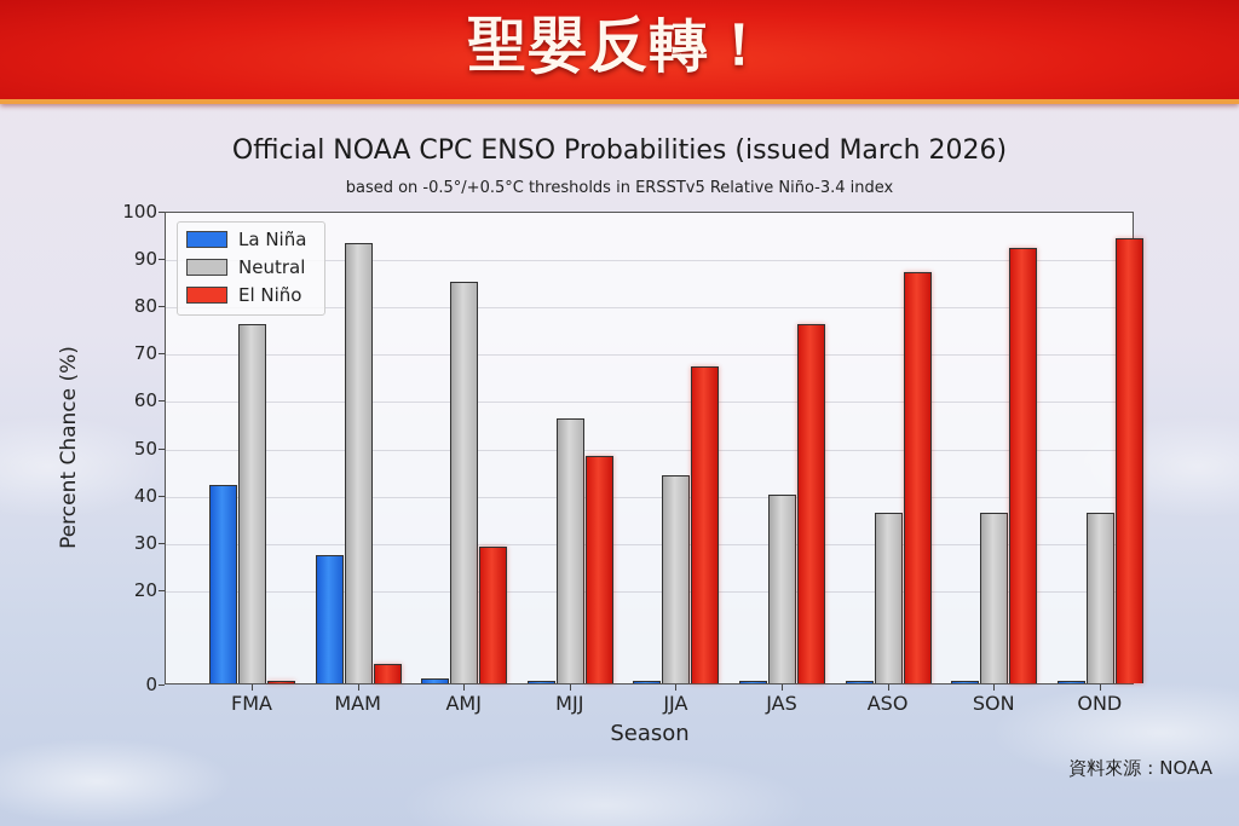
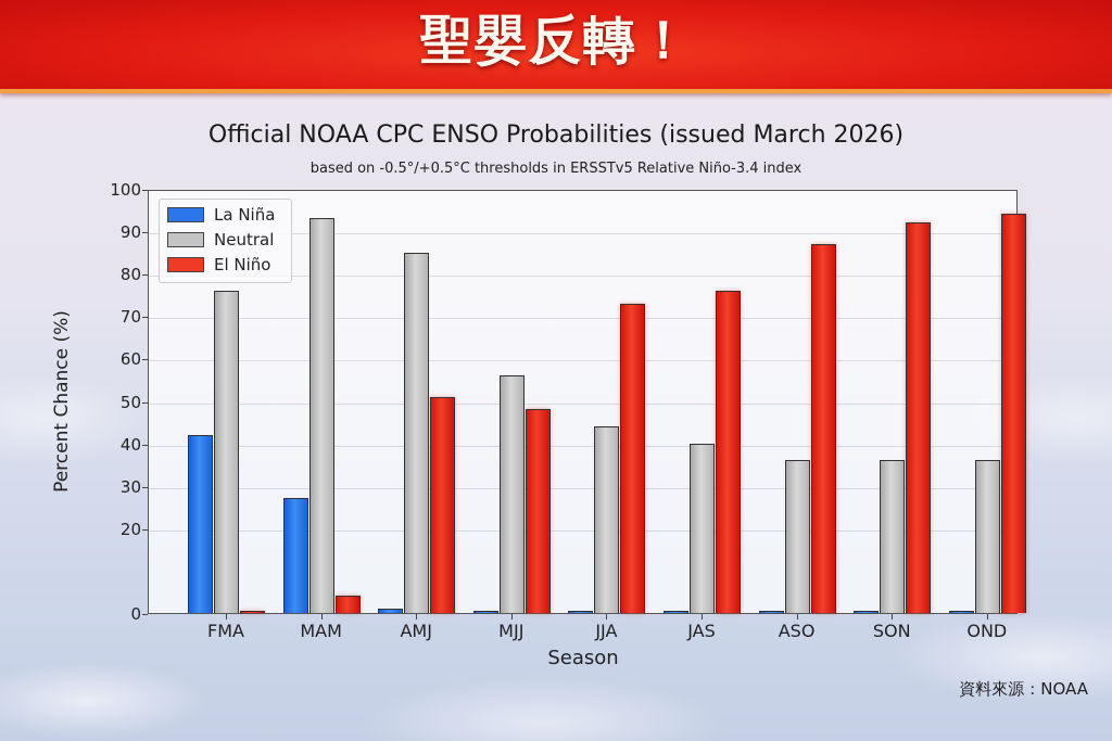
El Niño/AMJ: 29 -> 51
El Niño/JJA: 67 -> 73
